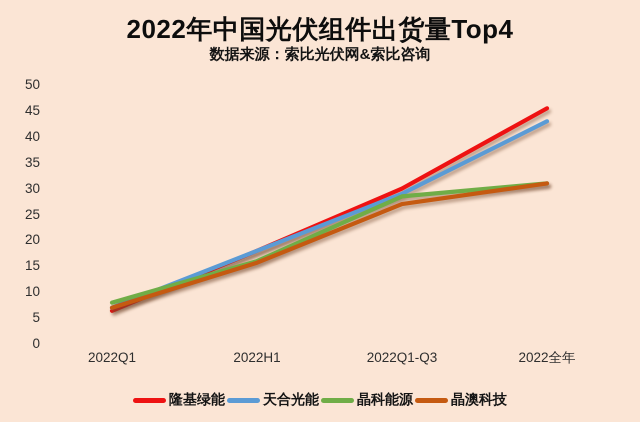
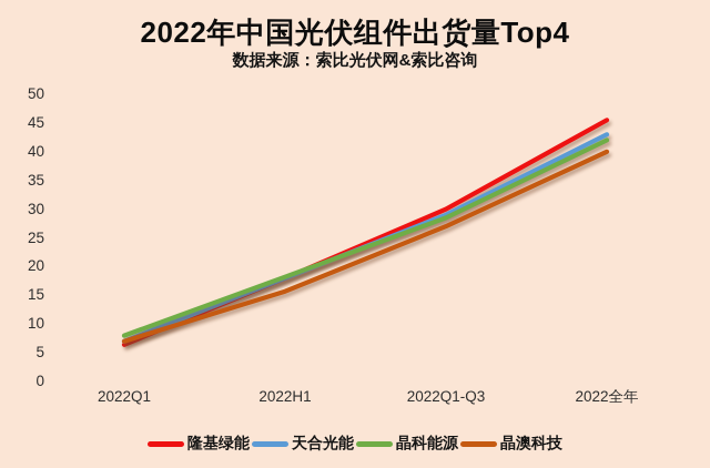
晶科能源/2022H1: 16 -> 18
晶科能源/2022全年: 31 -> 42
晶澳科技/2022全年: 31 -> 40
